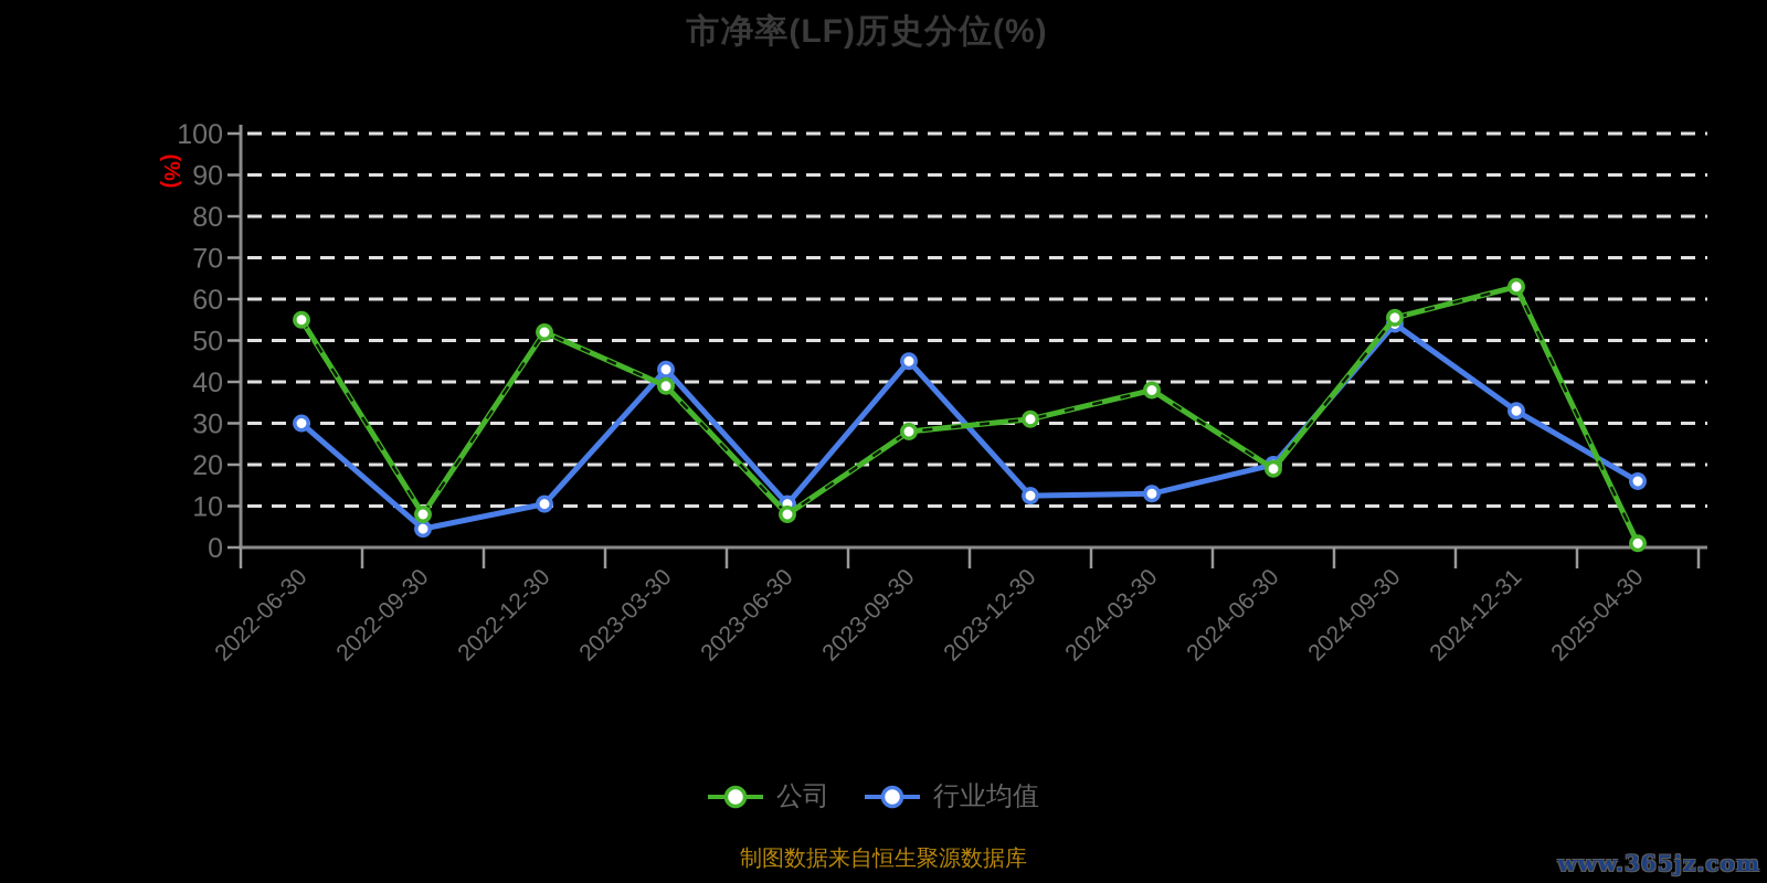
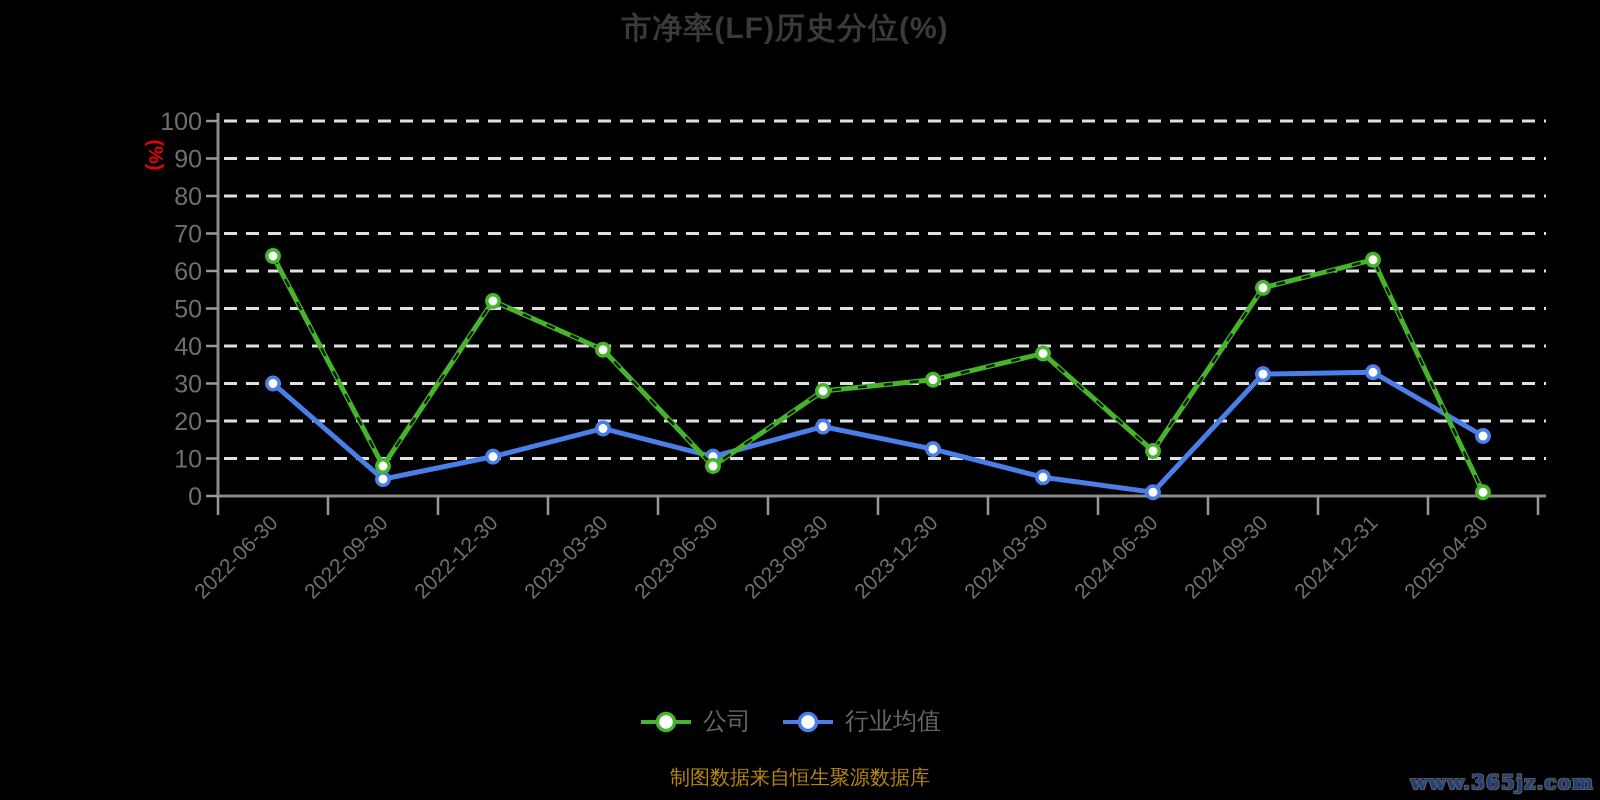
公司/2022-06-30: 55 -> 64
行业均值/2023-03-30: 43 -> 18
行业均值/2023-09-30: 45 -> 18
行业均值/2024-03-30: 13 -> 5
公司/2024-06-30: 19 -> 12
行业均值/2024-06-30: 20 -> 1
行业均值/2024-09-30: 54 -> 32
